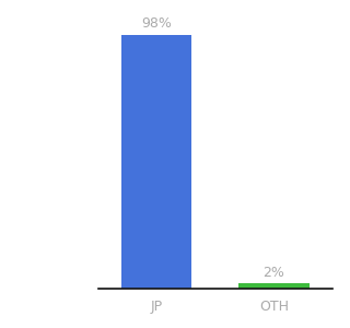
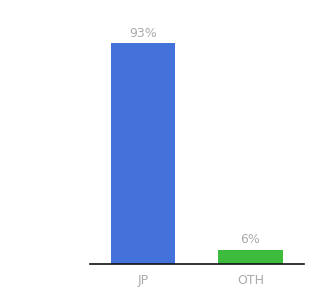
JP: 98% -> 93%
OTH: 2% -> 6%
